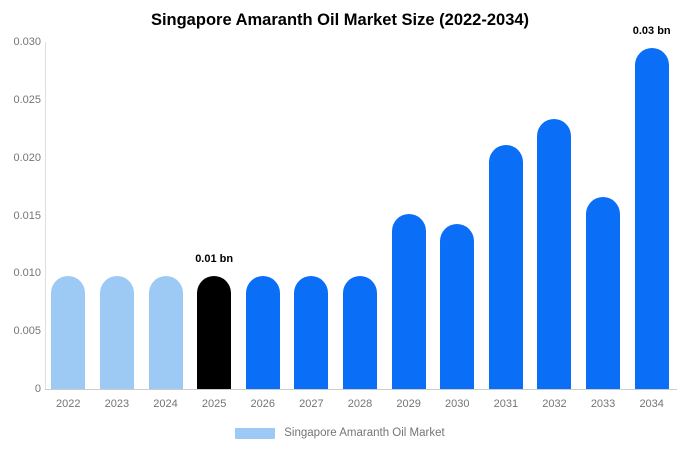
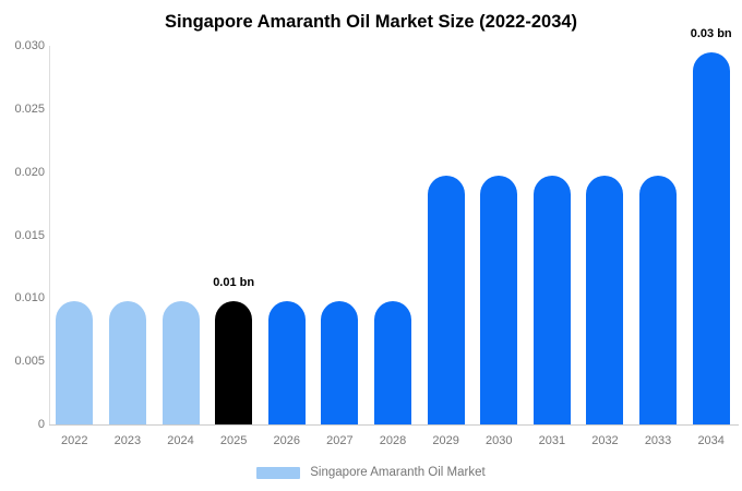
2029: 0.0151 -> 0.0197
2030: 0.0143 -> 0.0197
2031: 0.0211 -> 0.0197
2032: 0.0233 -> 0.0197
2033: 0.0166 -> 0.0197
